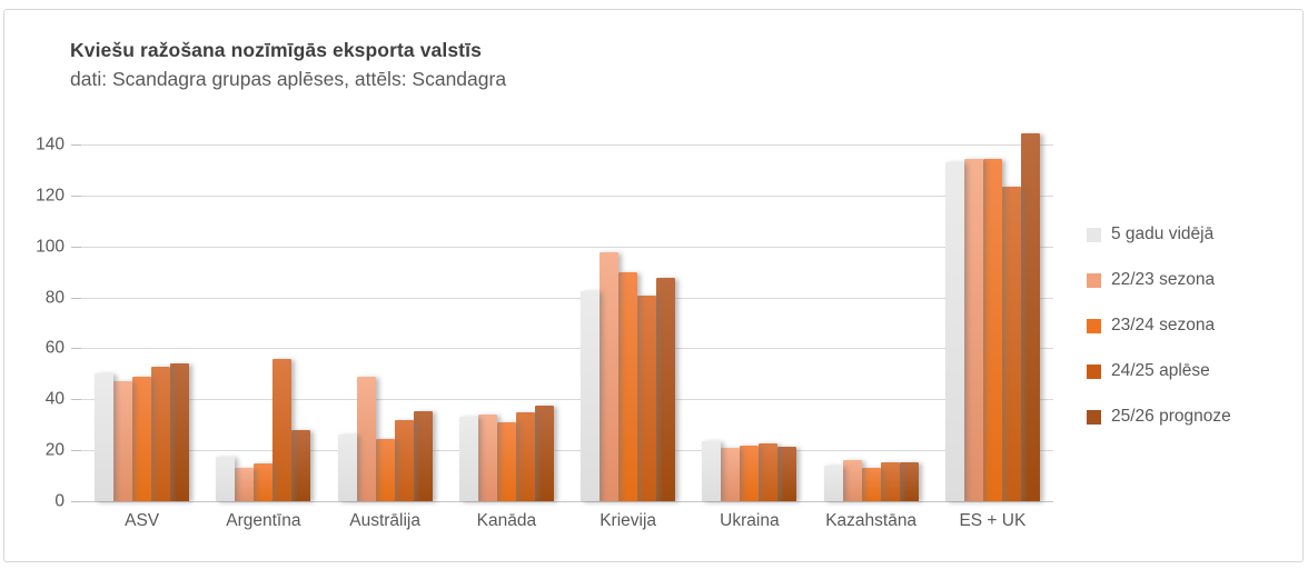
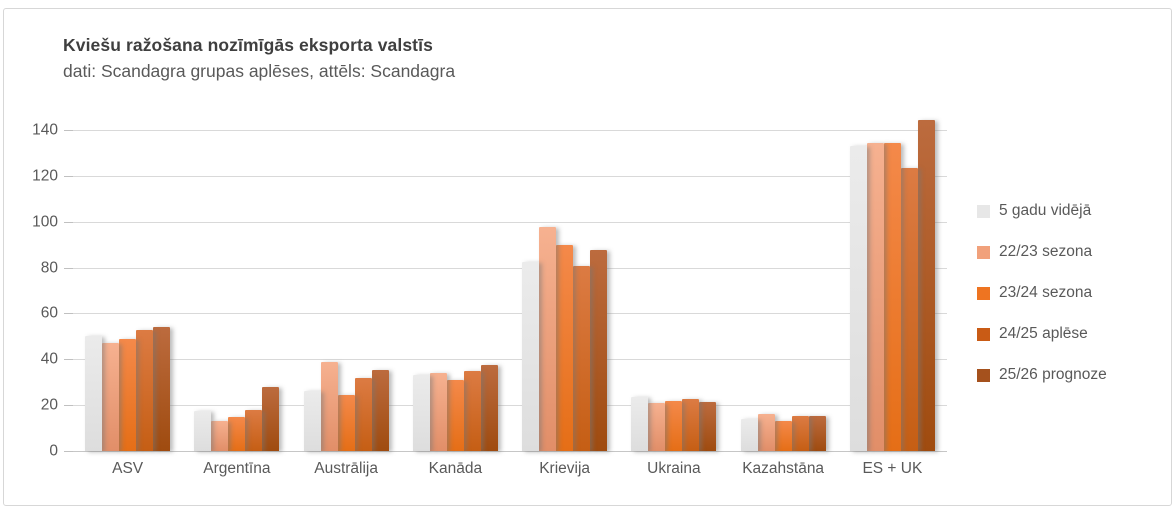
24/25 aplēse/Argentīna: 56 -> 18
22/23 sezona/Austrālija: 49 -> 39
